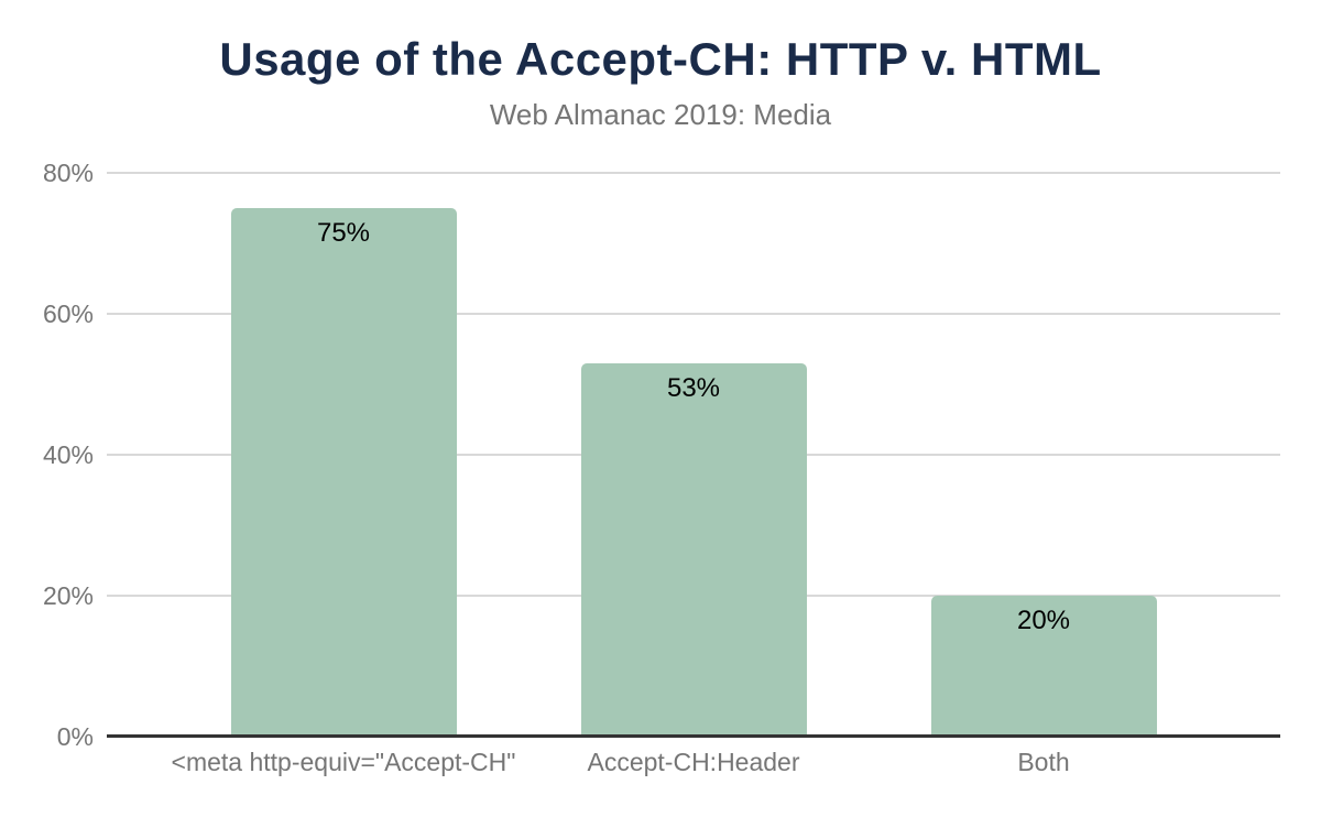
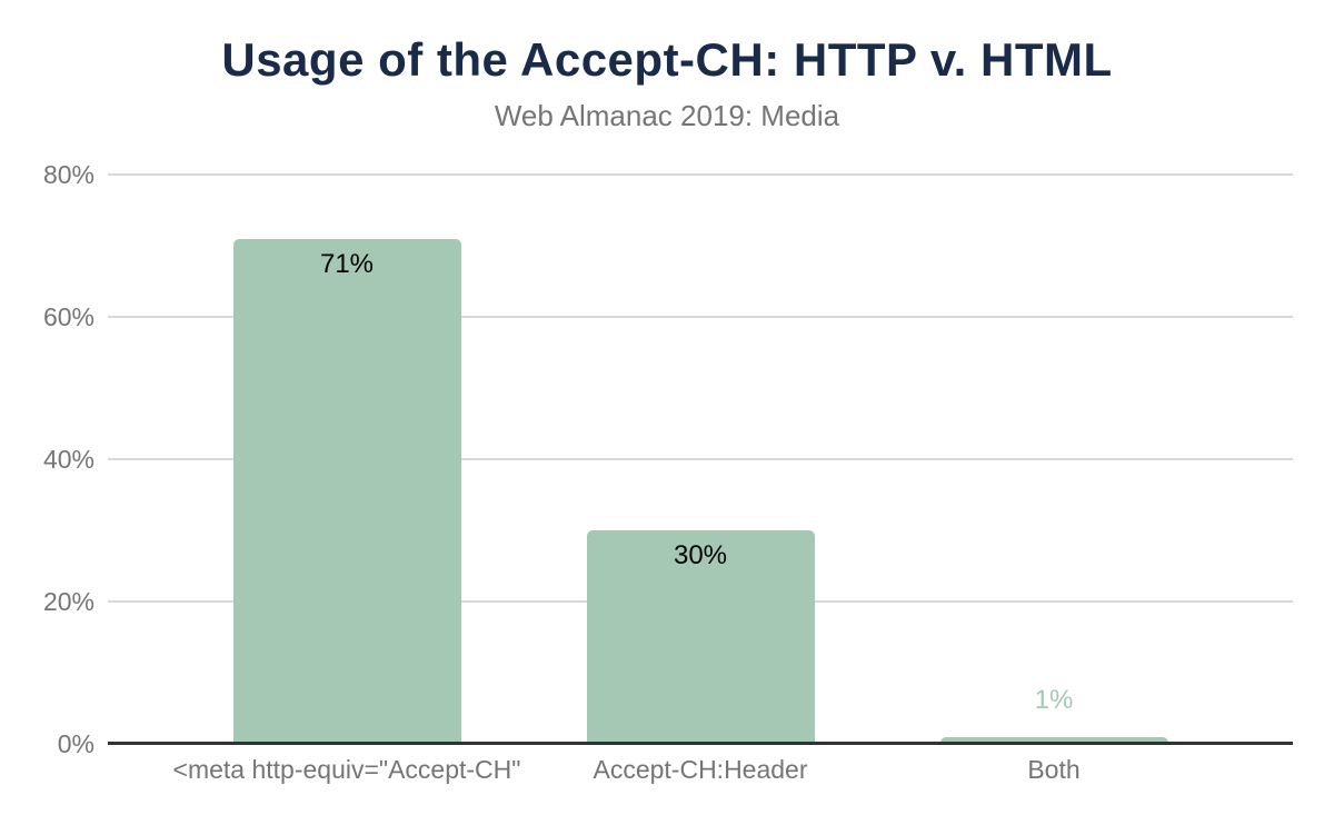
<meta http-equiv="Accept-CH": 75% -> 71%
Accept-CH:Header: 53% -> 30%
Both: 20% -> 1%
